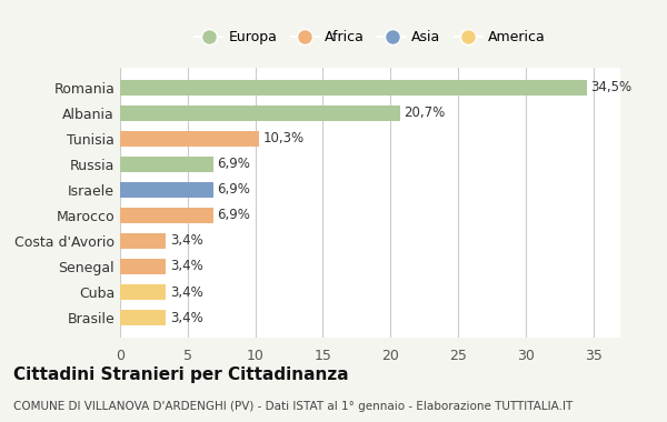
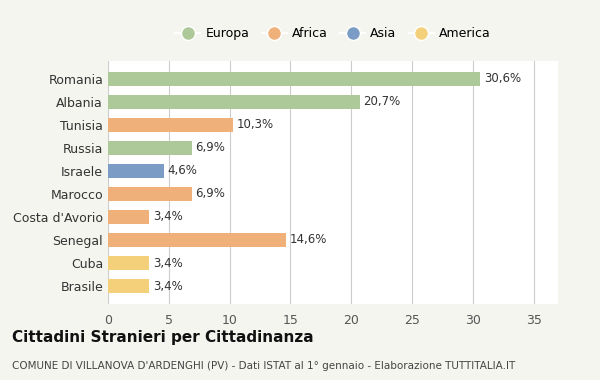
Romania: 34,5% -> 30,6%
Israele: 6,9% -> 4,6%
Senegal: 3,4% -> 14,6%
